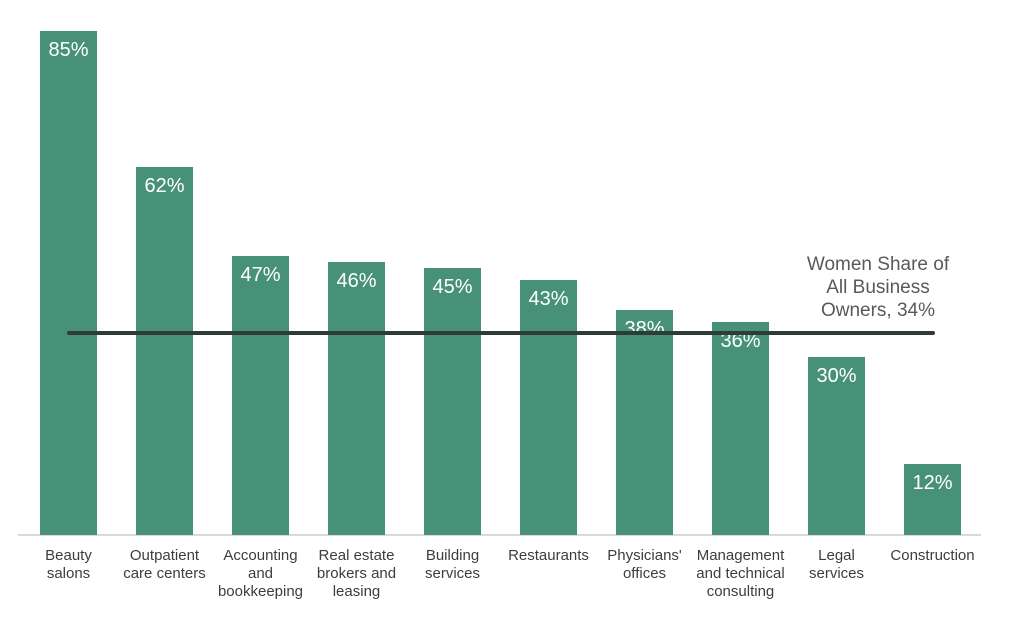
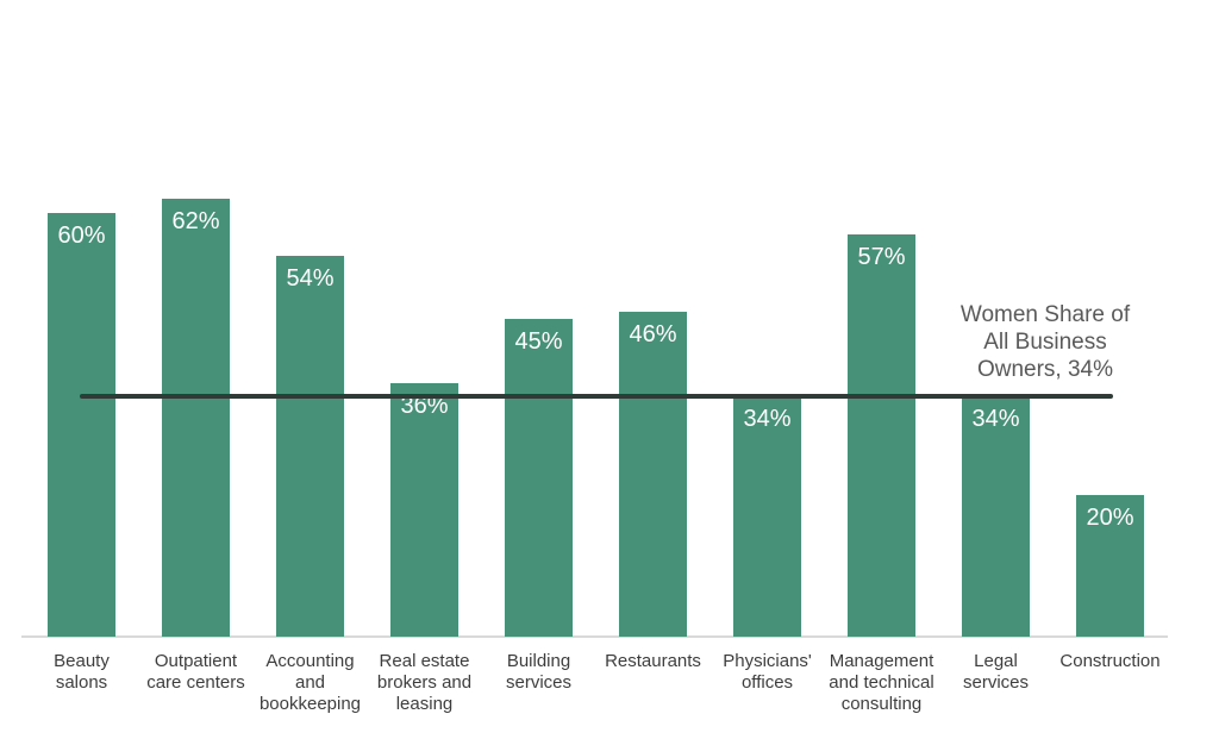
Beauty salons: 85% -> 60%
Accounting and bookkeeping: 47% -> 54%
Real estate brokers and leasing: 46% -> 36%
Restaurants: 43% -> 46%
Physicians' offices: 38% -> 34%
Management and technical consulting: 36% -> 57%
Legal services: 30% -> 34%
Construction: 12% -> 20%
